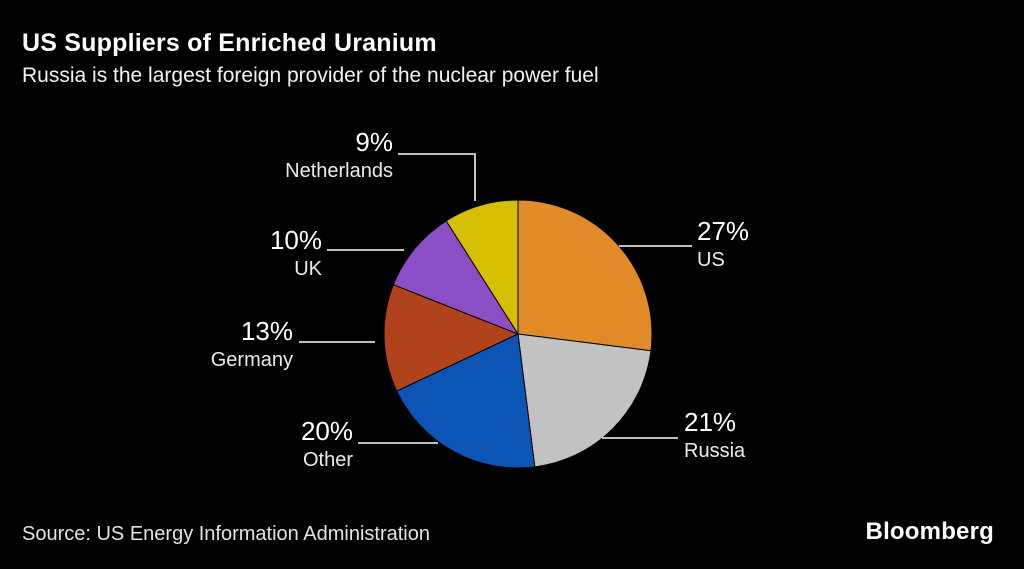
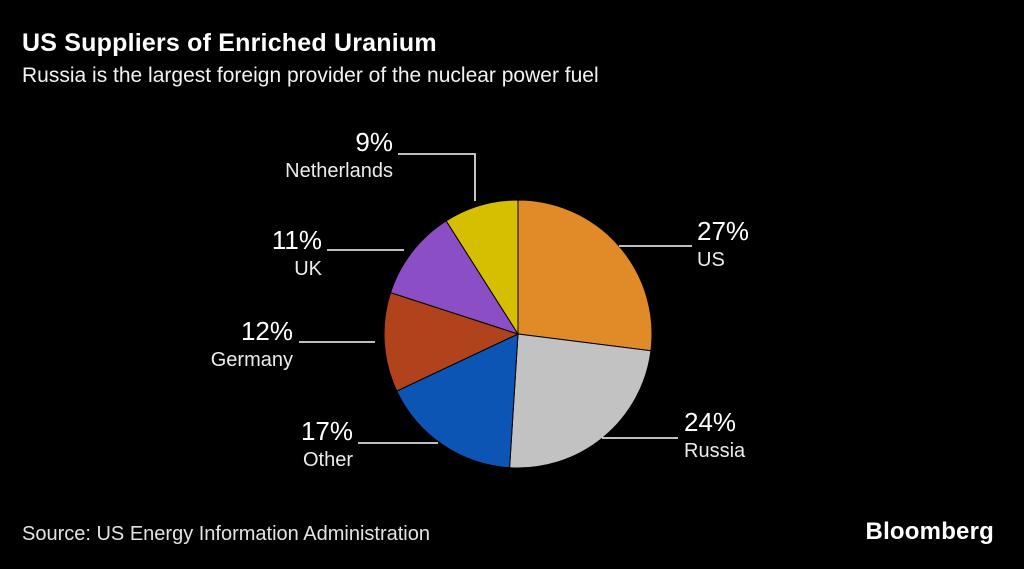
Russia: 21% -> 24%
Other: 20% -> 17%
Germany: 13% -> 12%
UK: 10% -> 11%
